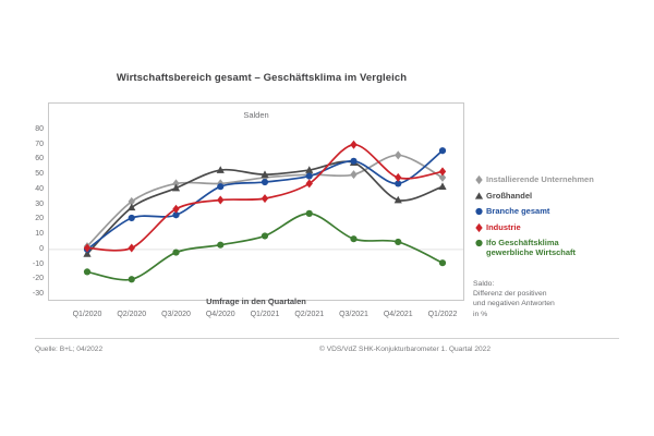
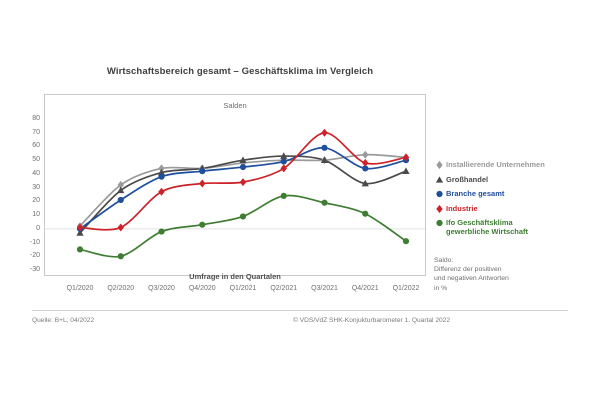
Branche gesamt/Q3/2020: 23 -> 38
Großhandel/Q4/2020: 53 -> 44
Großhandel/Q3/2021: 58 -> 50
Ifo Geschäftsklima gewerbliche Wirtschaft/Q3/2021: 7 -> 19
Installierende Unternehmen/Q4/2021: 63 -> 54
Ifo Geschäftsklima gewerbliche Wirtschaft/Q4/2021: 5 -> 11
Installierende Unternehmen/Q1/2022: 48 -> 52
Branche gesamt/Q1/2022: 66 -> 50
